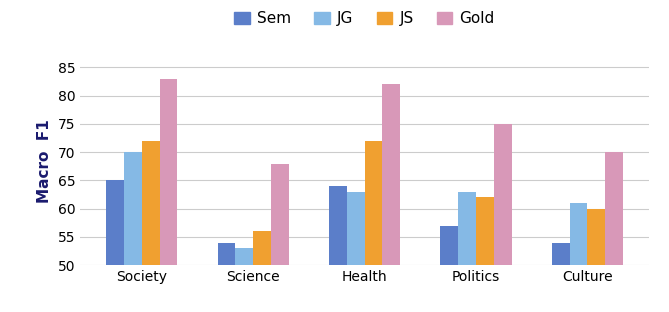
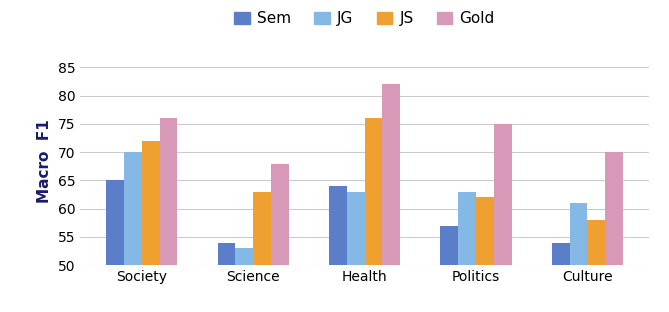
Gold/Society: 83 -> 76
JS/Science: 56 -> 63
JS/Health: 72 -> 76
JS/Culture: 60 -> 58
